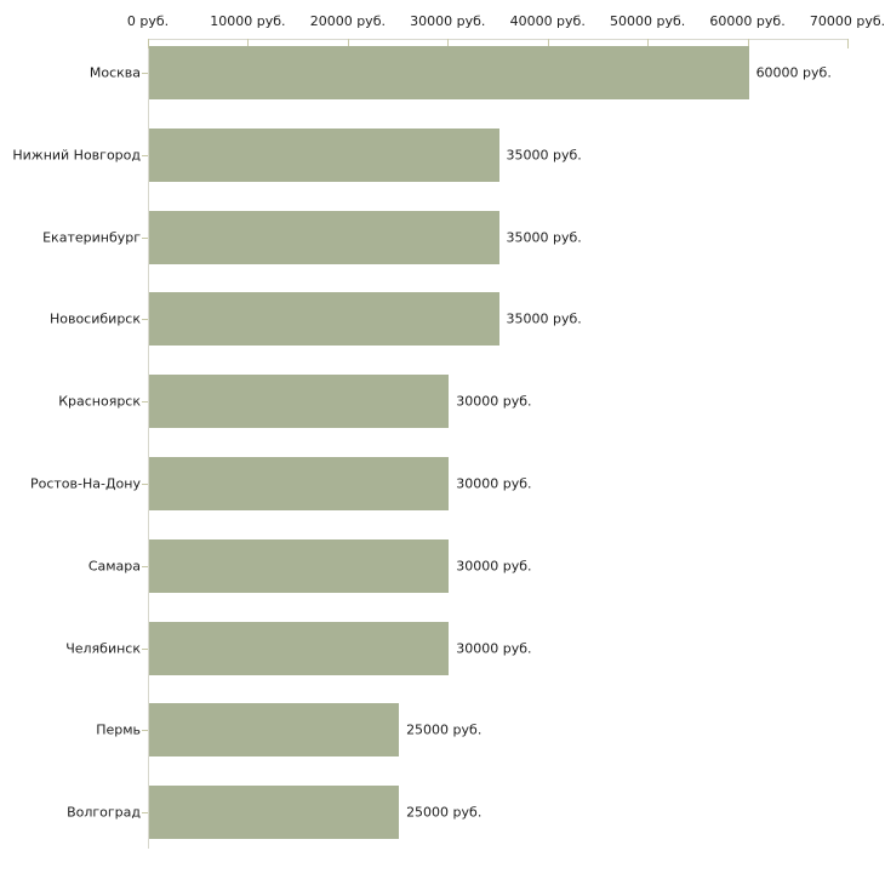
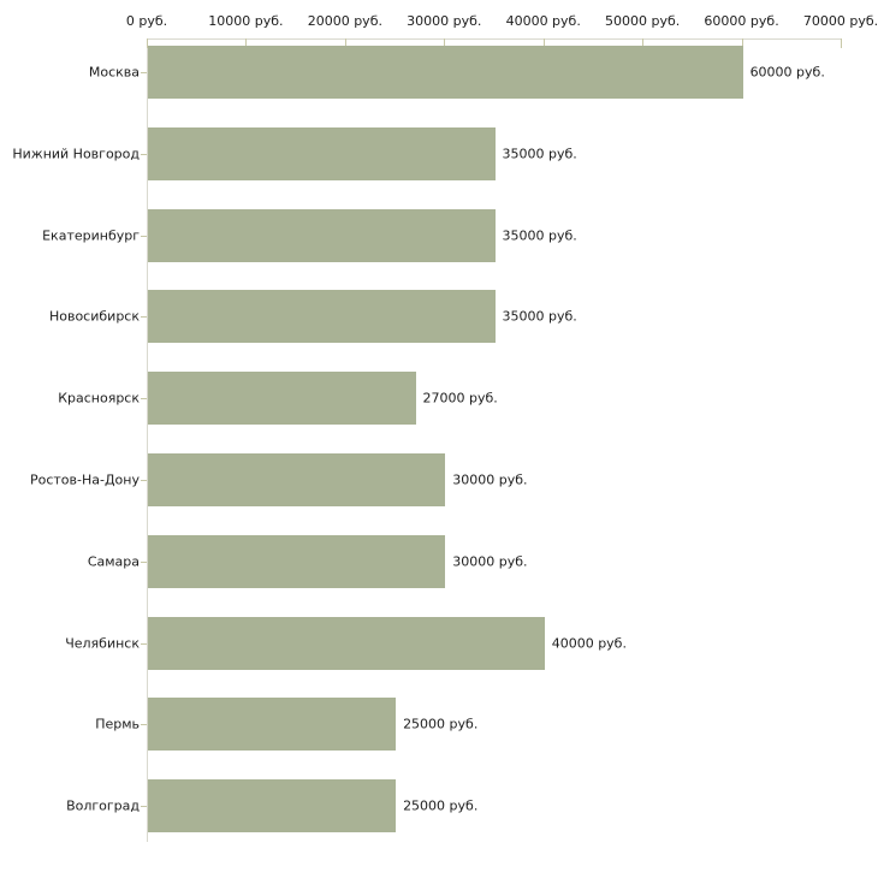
Красноярск: 30000 -> 27000
Челябинск: 30000 -> 40000
